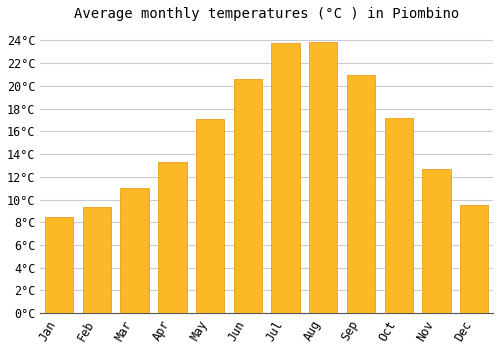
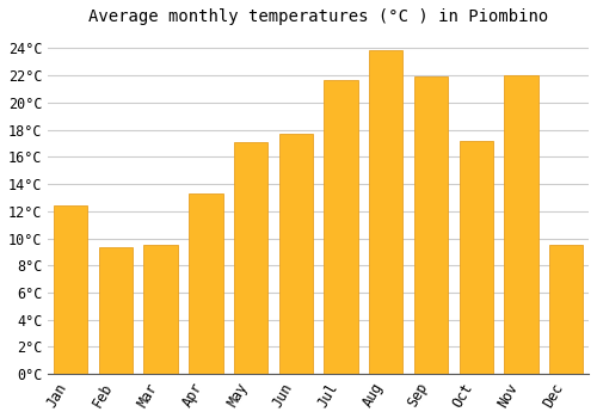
Jan: 8.5°C -> 12.4°C
Mar: 11.0°C -> 9.5°C
Jun: 20.6°C -> 17.7°C
Jul: 23.8°C -> 21.7°C
Sep: 21.0°C -> 21.9°C
Nov: 12.7°C -> 22.0°C
